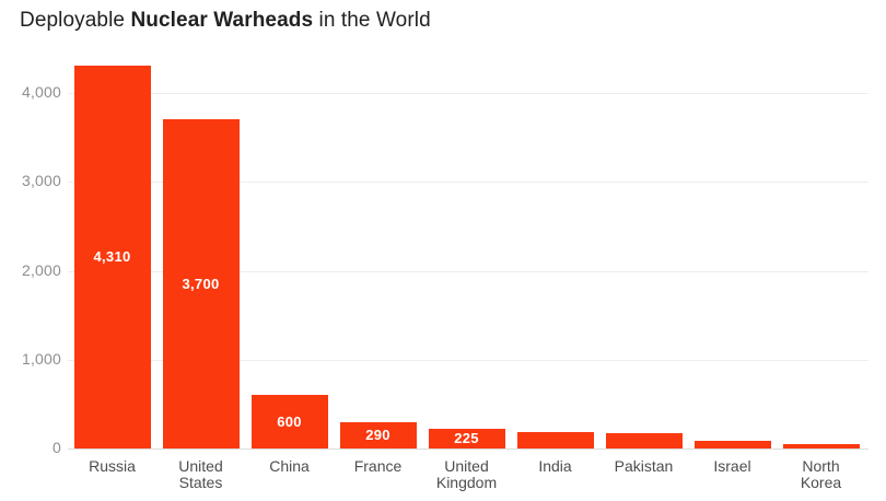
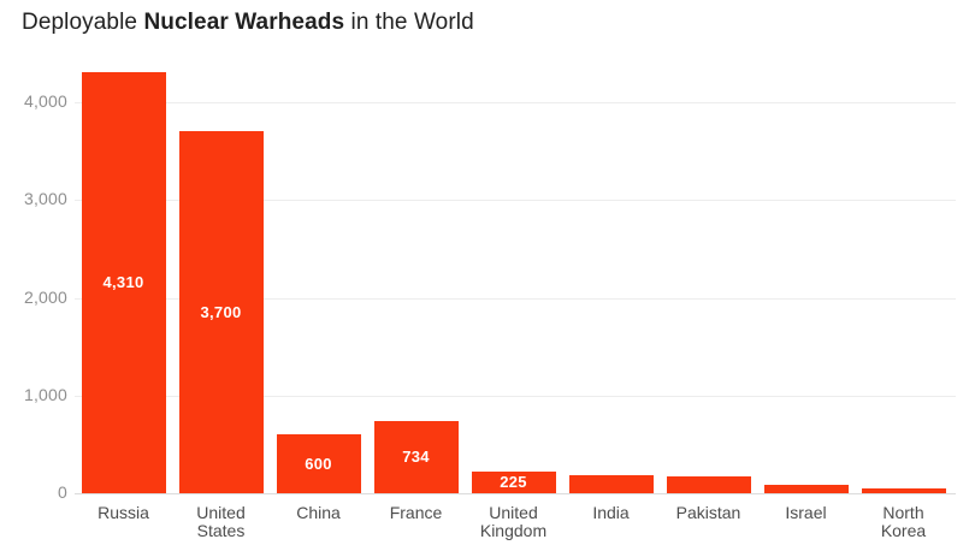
France: 290 -> 734
